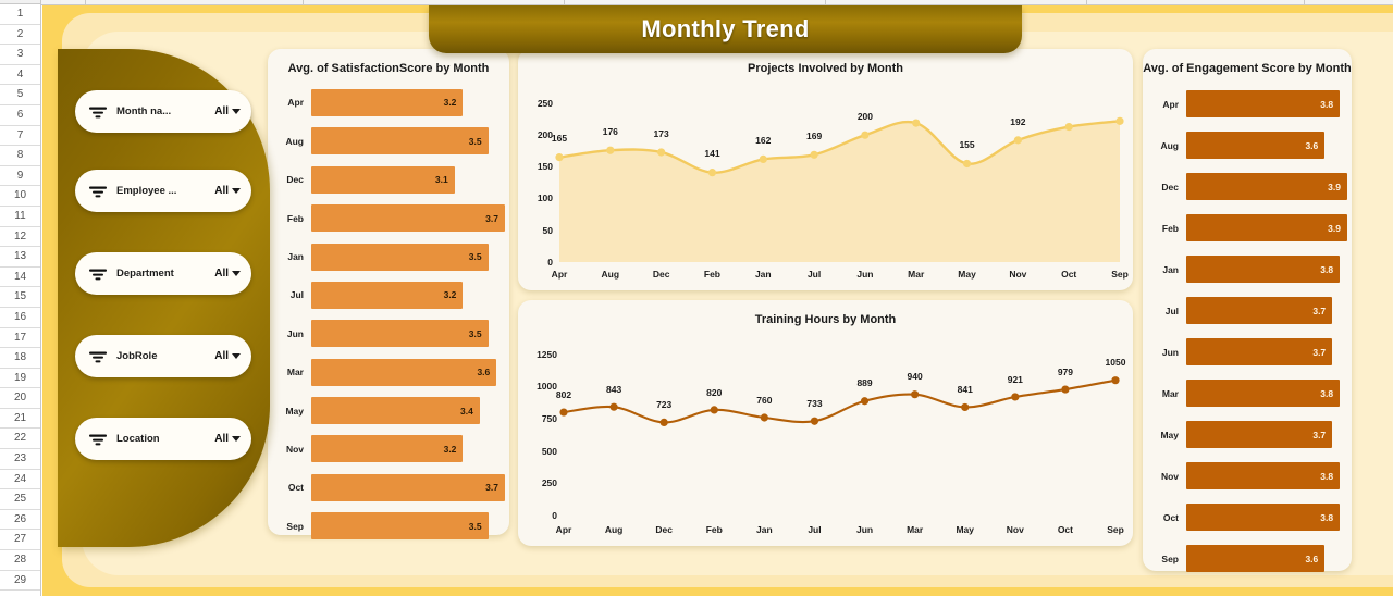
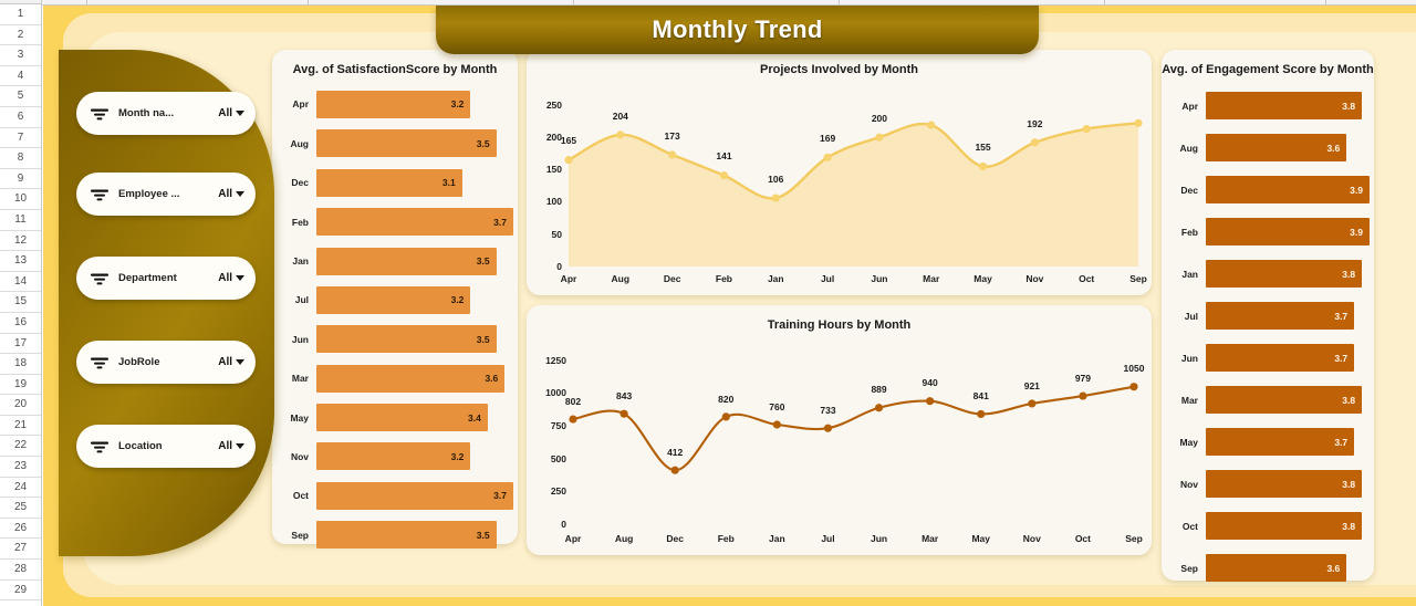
Projects Involved by Month/Aug: 176 -> 204
Projects Involved by Month/Jan: 162 -> 106
Training Hours by Month/Dec: 723 -> 412
